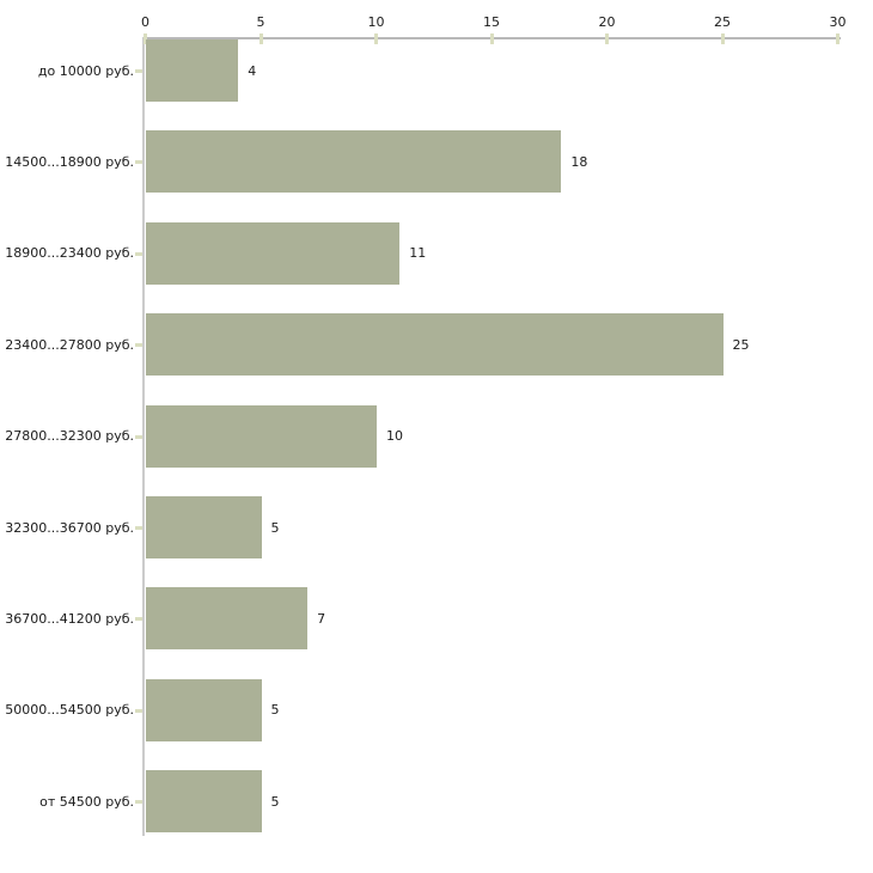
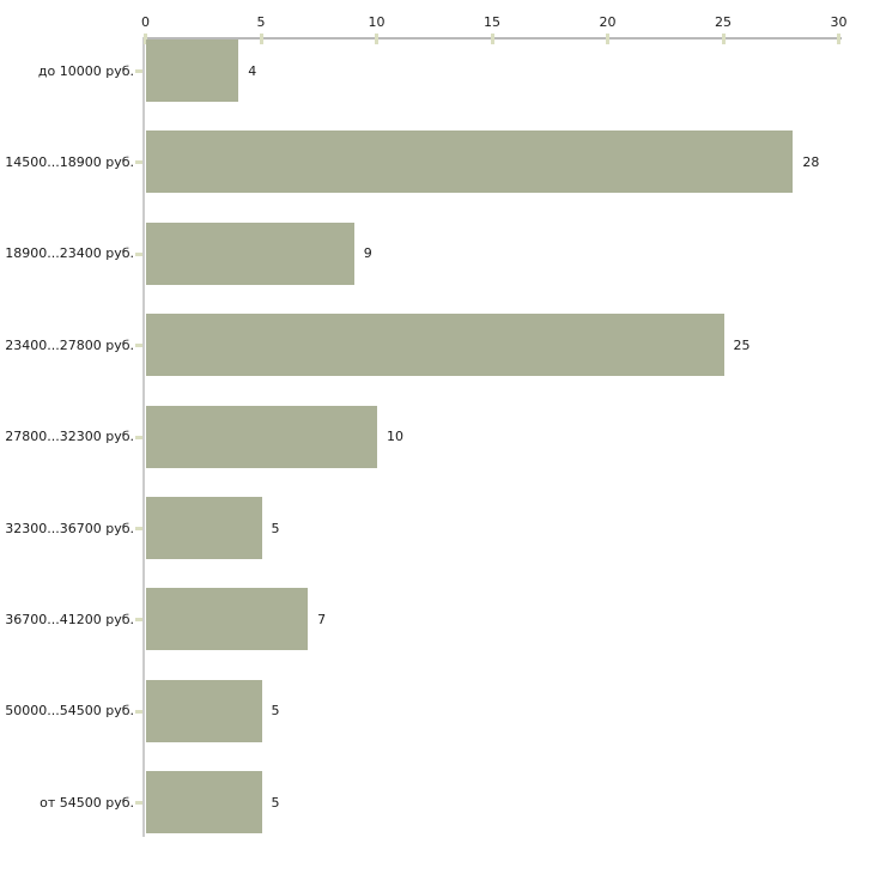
14500...18900 руб.: 18 -> 28
18900...23400 руб.: 11 -> 9
